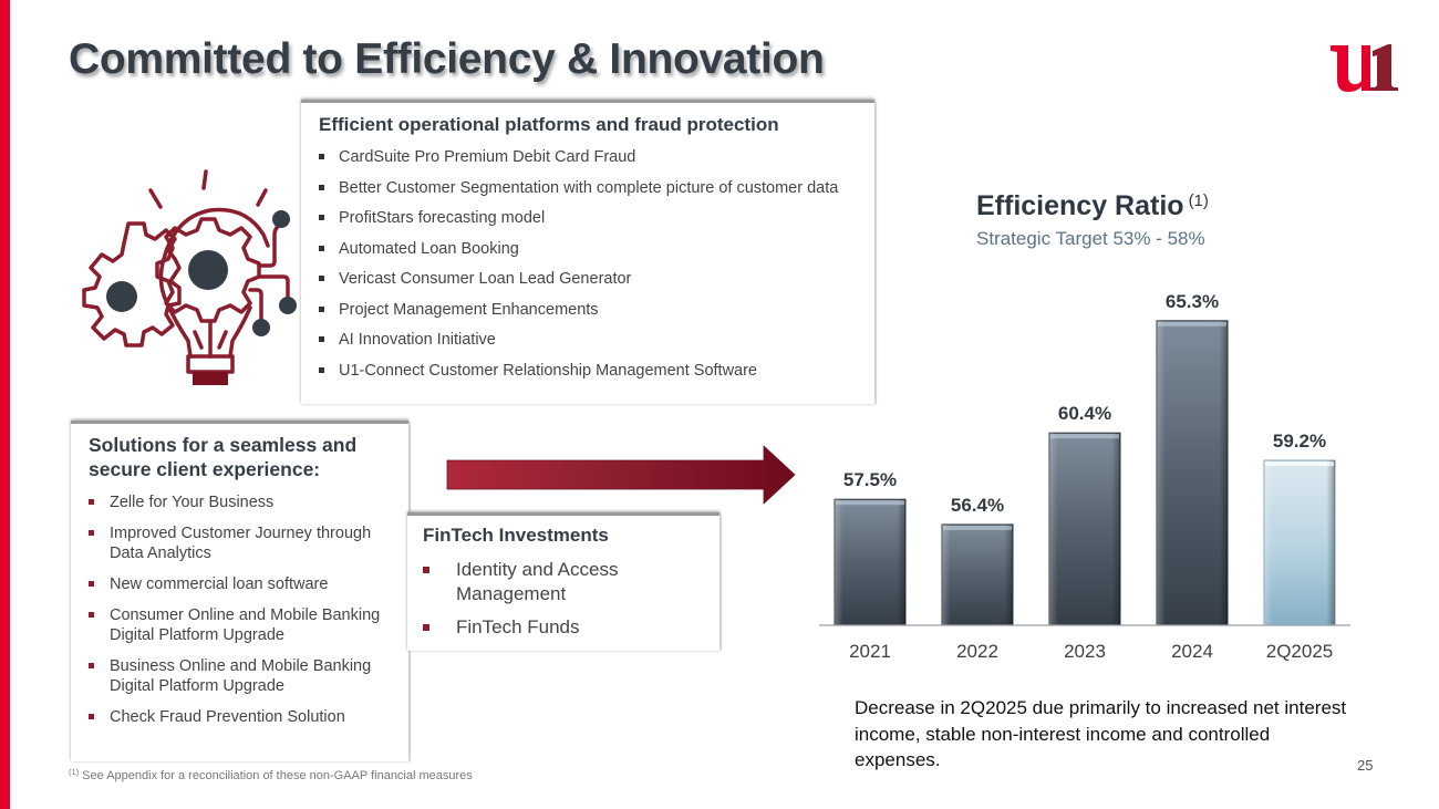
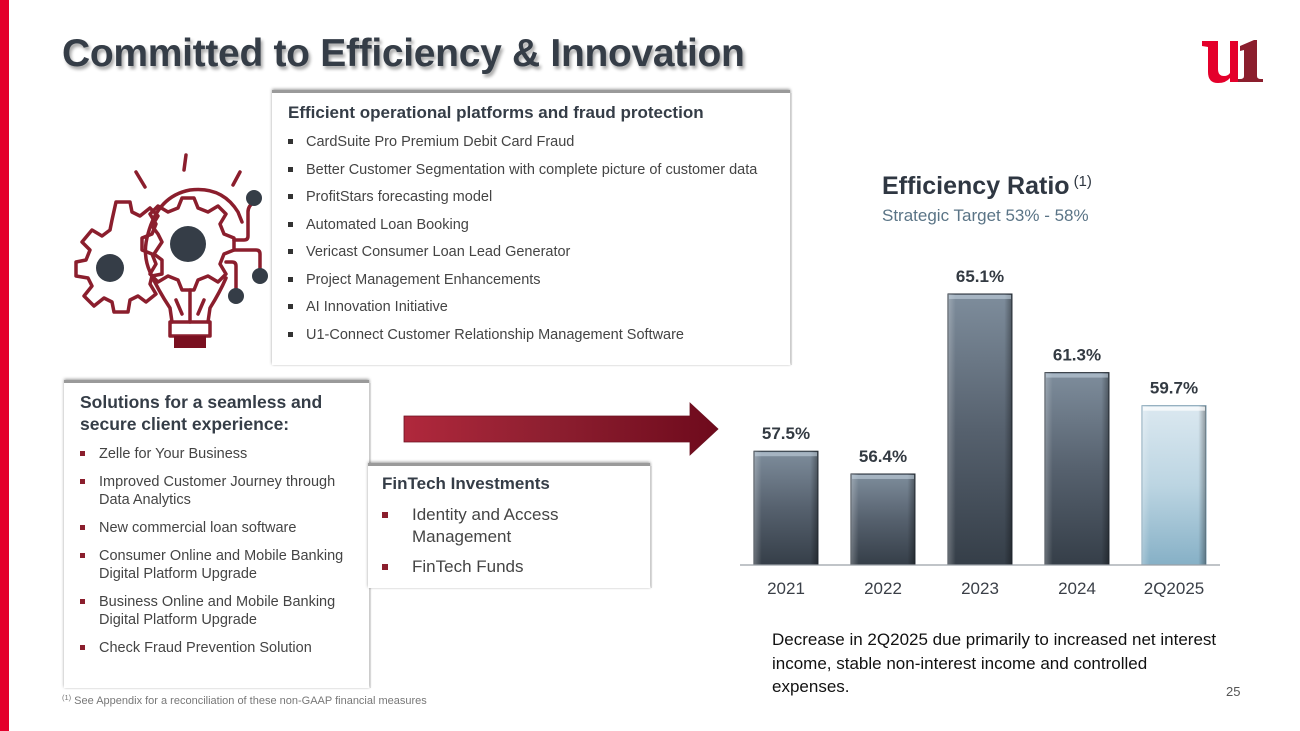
2023: 60.4% -> 65.1%
2024: 65.3% -> 61.3%
2Q2025: 59.2% -> 59.7%
